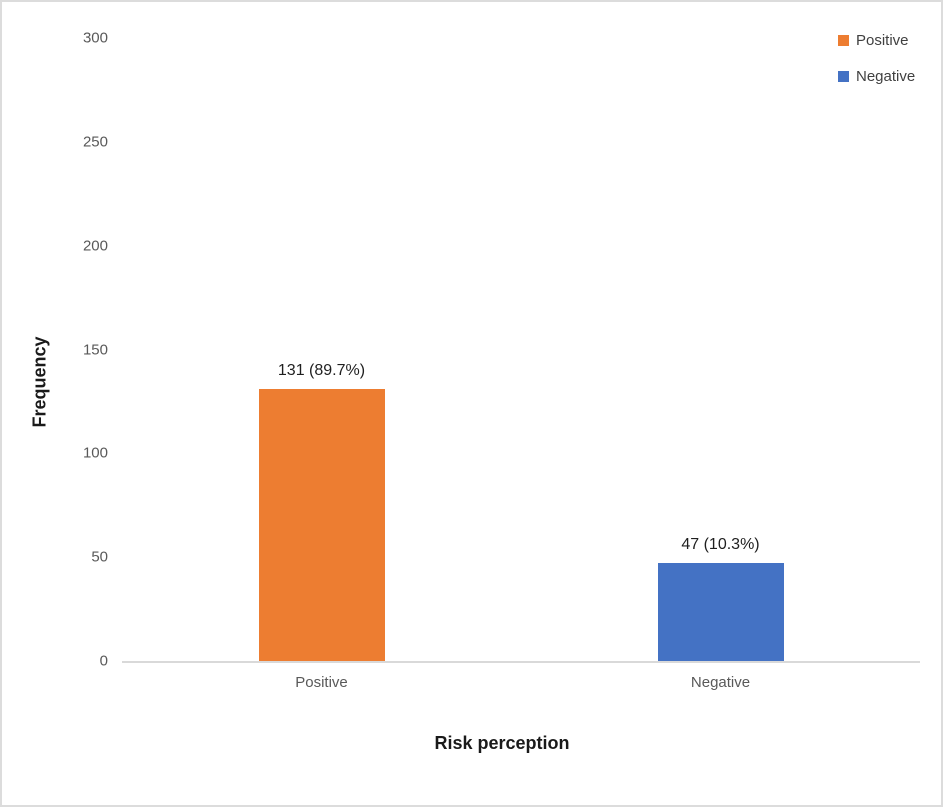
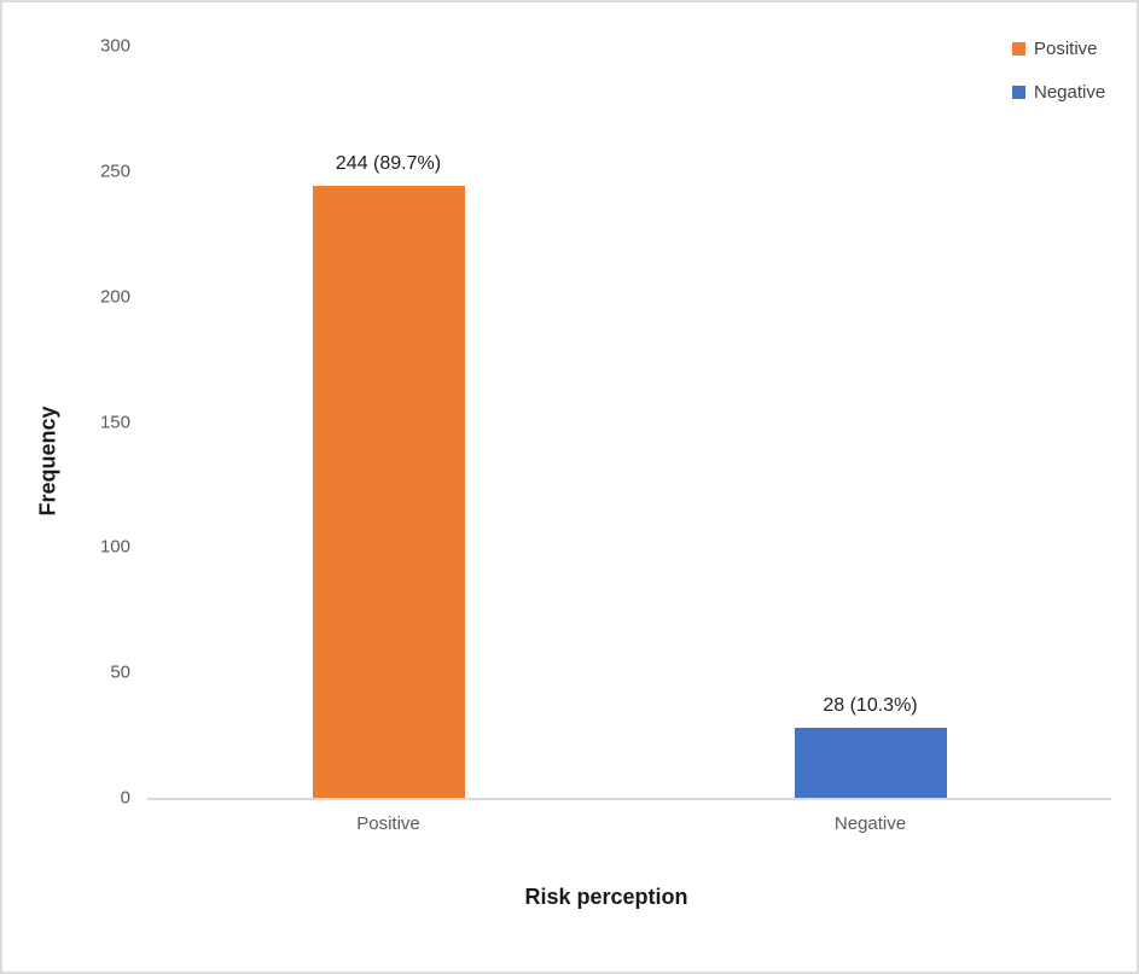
Positive: 131 -> 244
Negative: 47 -> 28
